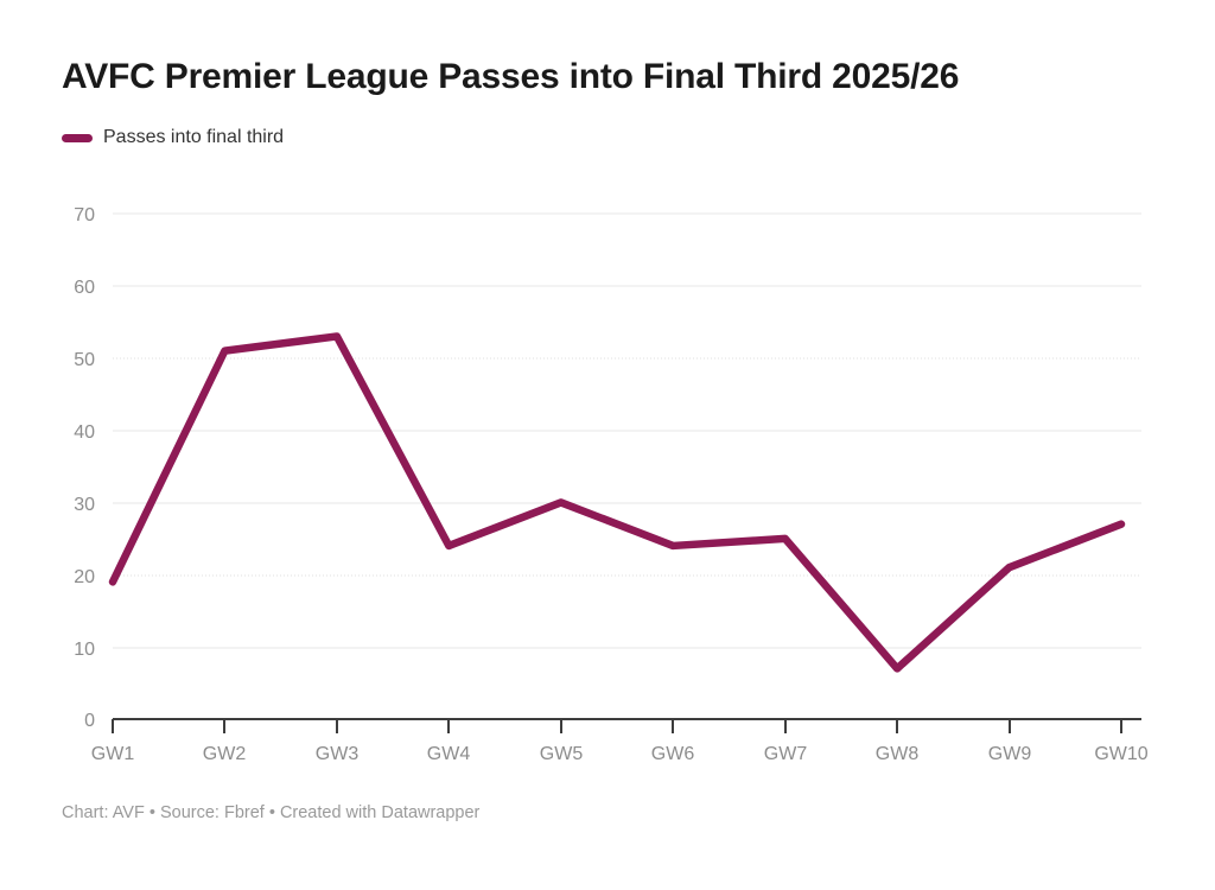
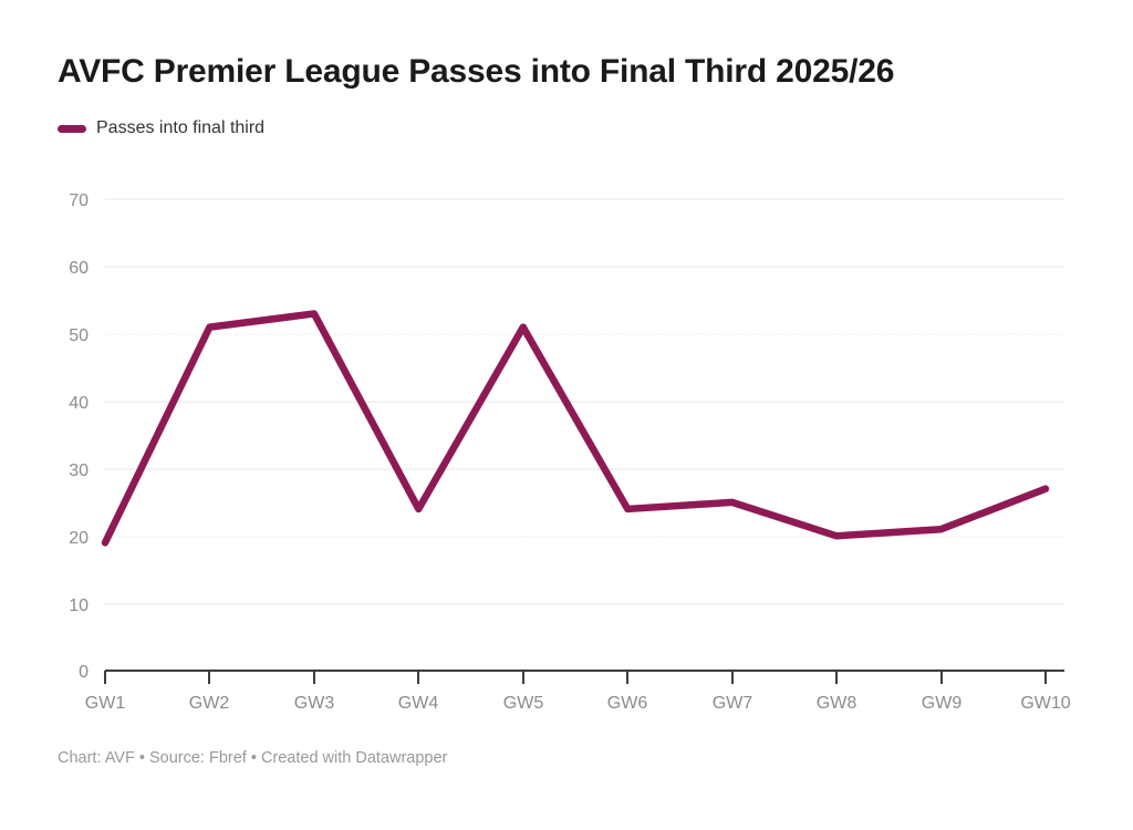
GW5: 30 -> 51
GW8: 7 -> 20
